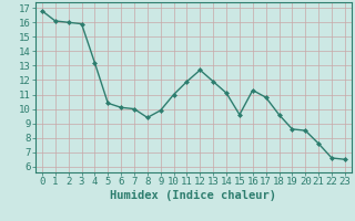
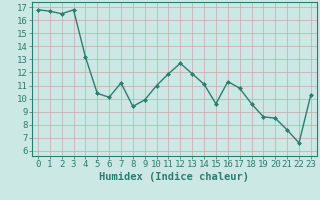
1: 16.1 -> 16.7
2: 16.0 -> 16.5
3: 15.9 -> 16.8
7: 10.0 -> 11.2
23: 6.5 -> 10.3
